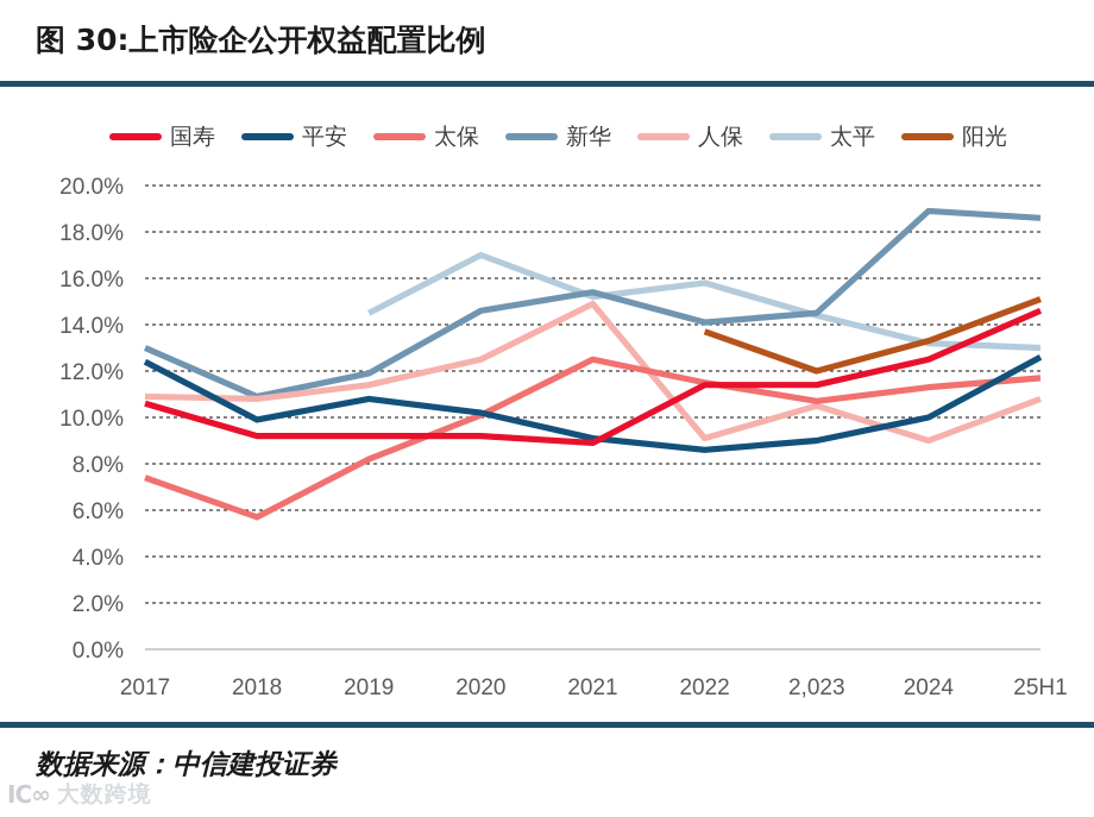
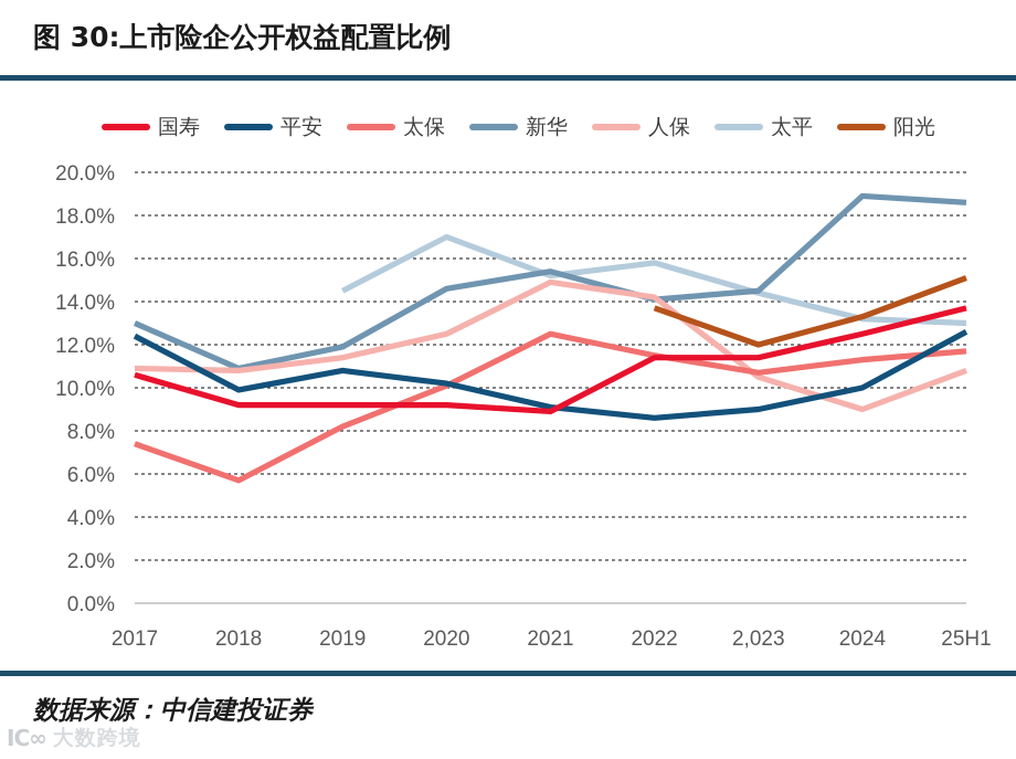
人保/2022: 9.1% -> 14.2%
国寿/25H1: 14.6% -> 13.7%
